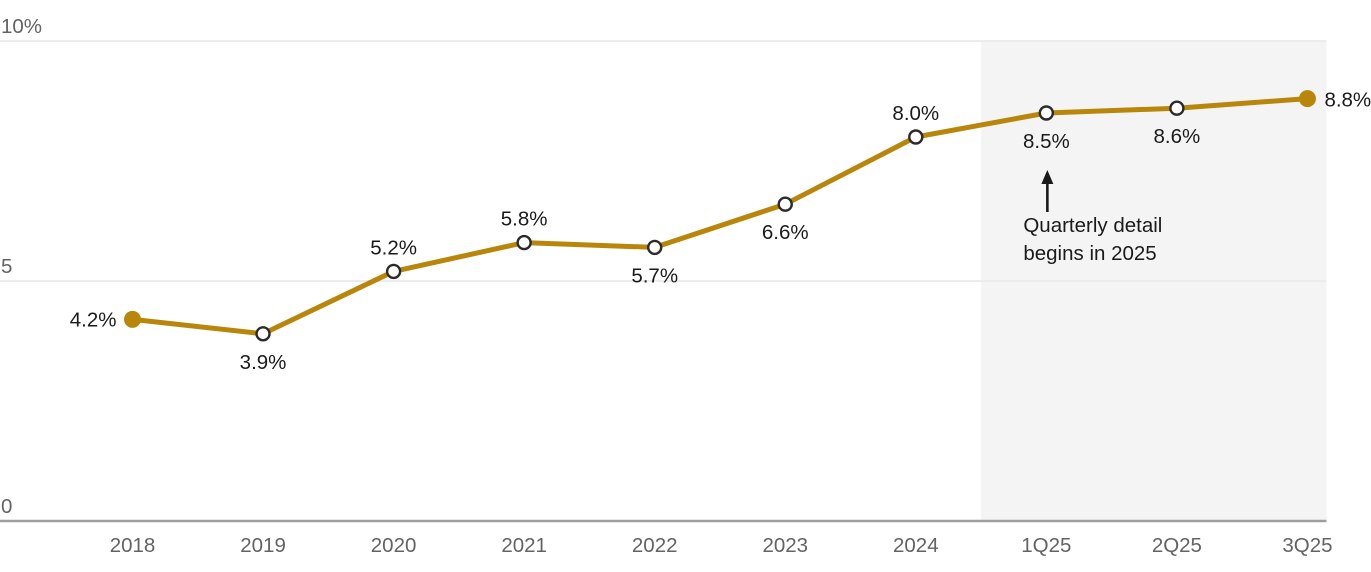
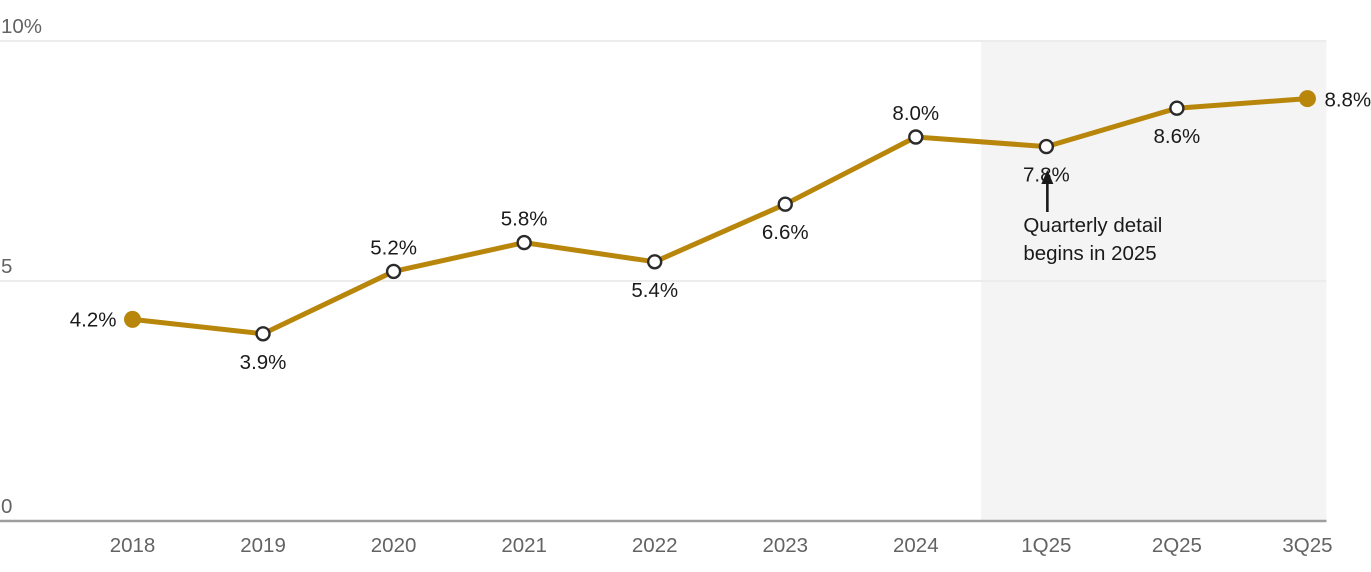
2022: 5.7% -> 5.4%
1Q25: 8.5% -> 7.8%
